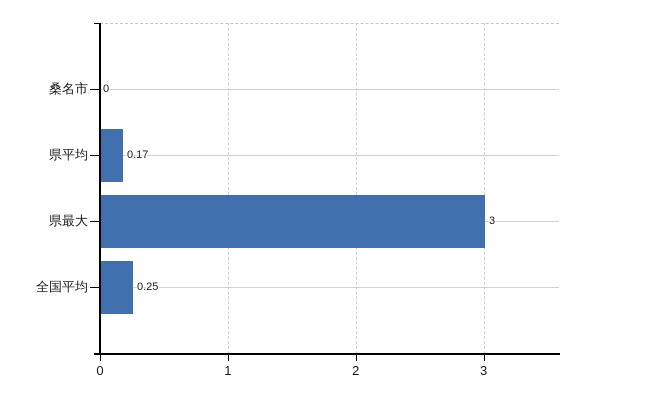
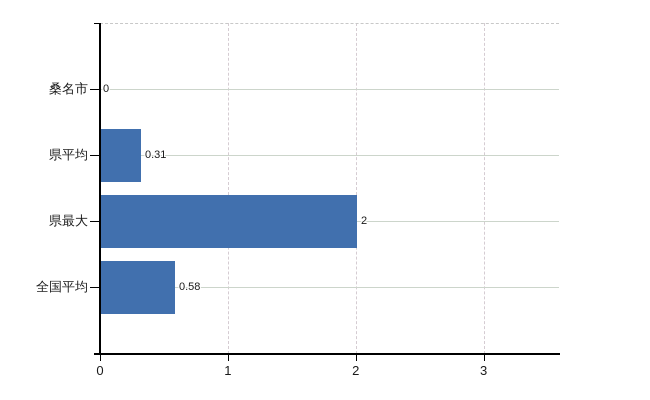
県平均: 0.17 -> 0.31
県最大: 3 -> 2
全国平均: 0.25 -> 0.58
